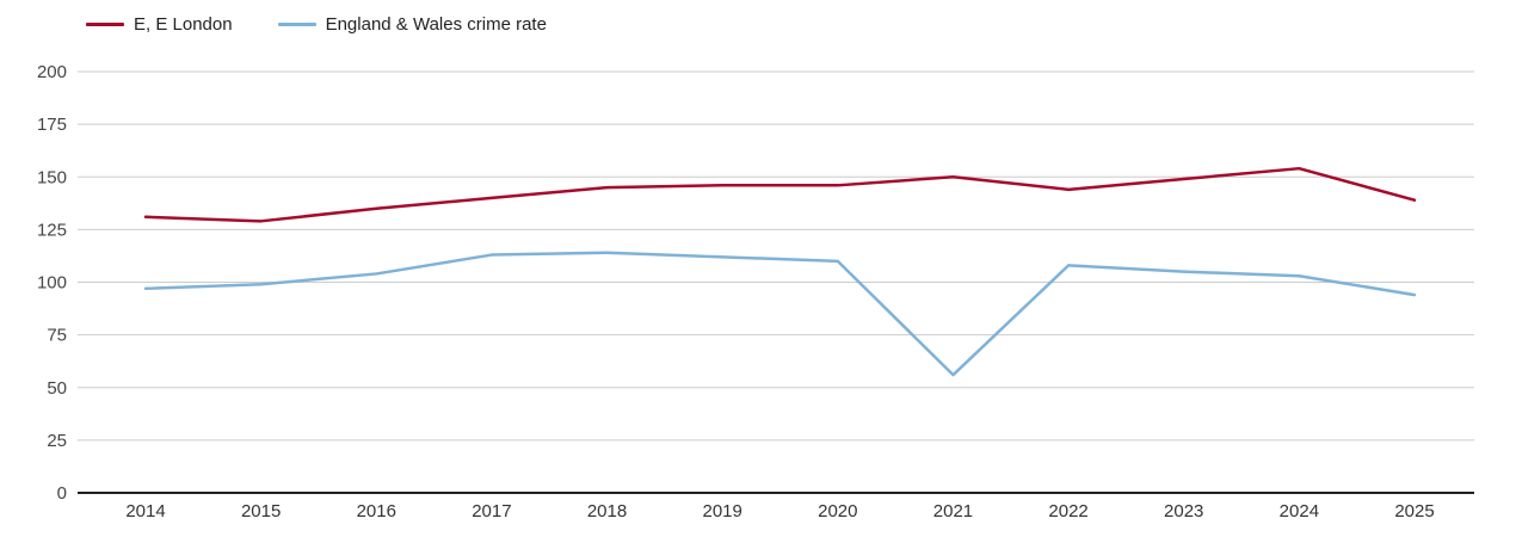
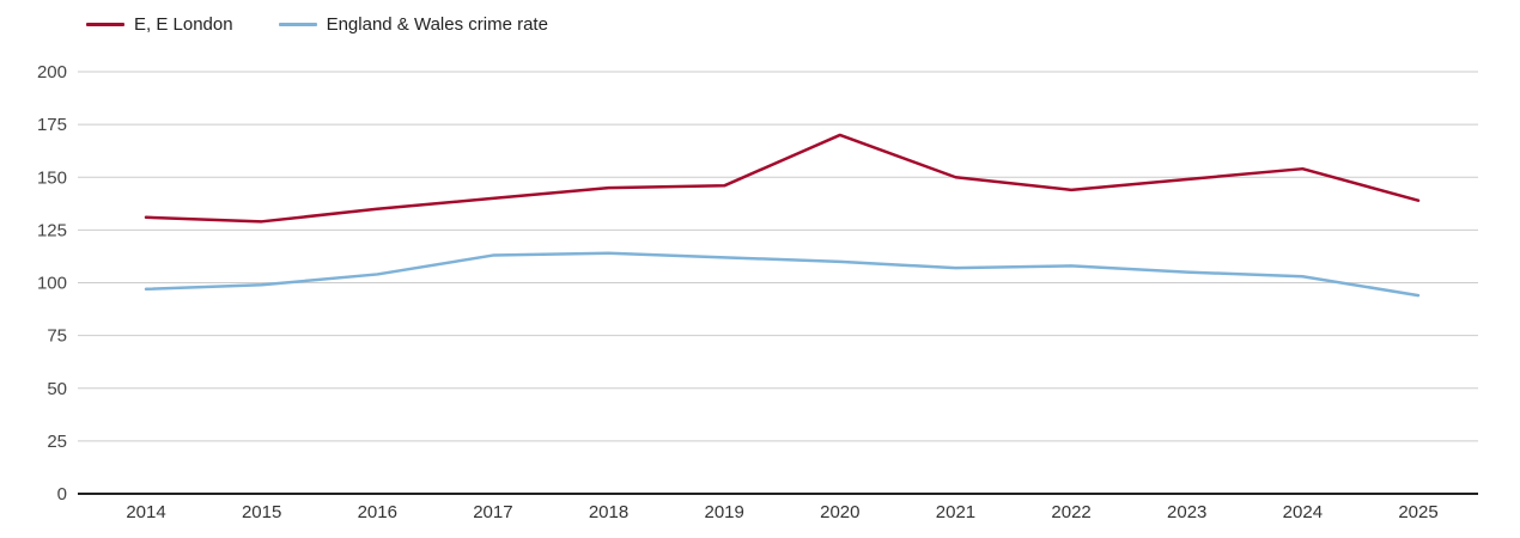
E, E London/2020: 146 -> 170
England & Wales crime rate/2021: 56 -> 107
